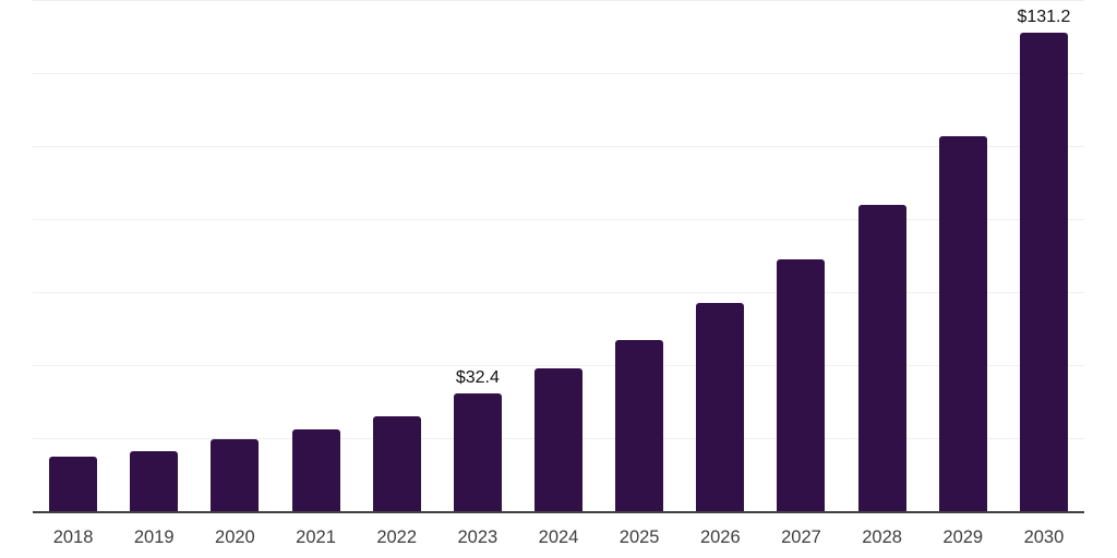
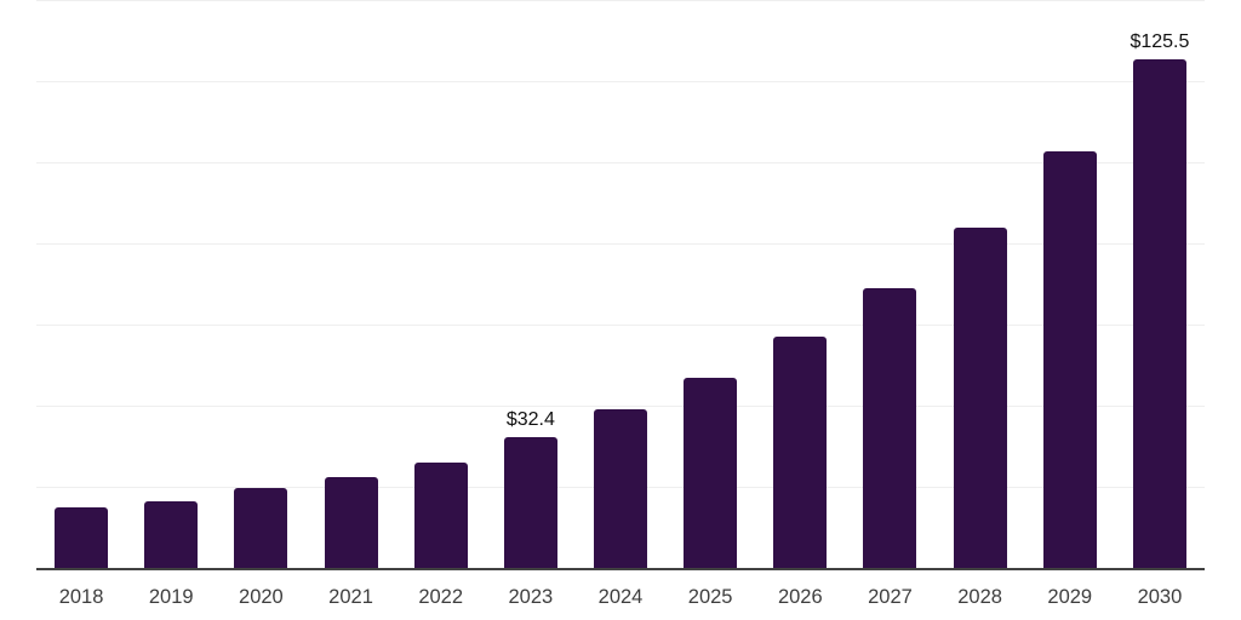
2030: $131.2 -> $125.5
